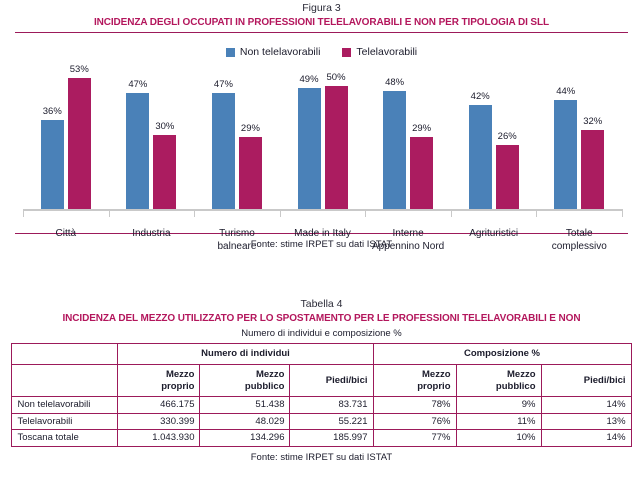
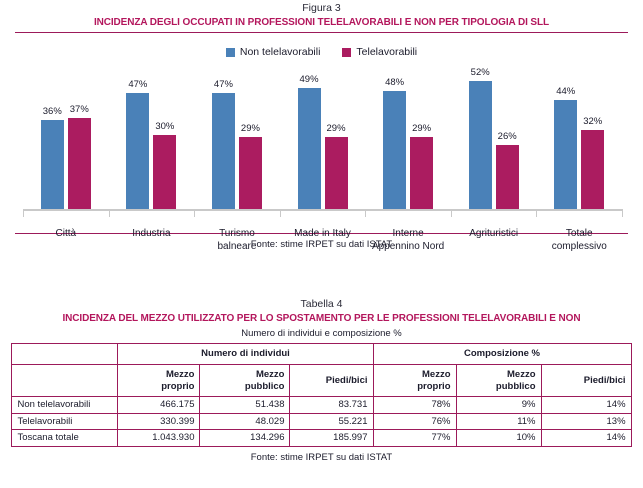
Telelavorabili/Città: 53% -> 37%
Telelavorabili/Made in Italy: 50% -> 29%
Non telelavorabili/Agrituristici: 42% -> 52%
